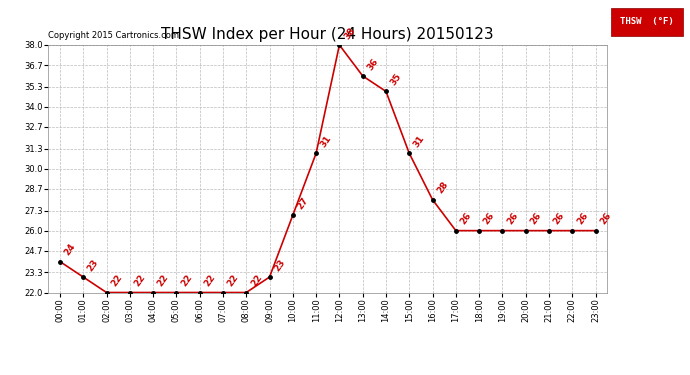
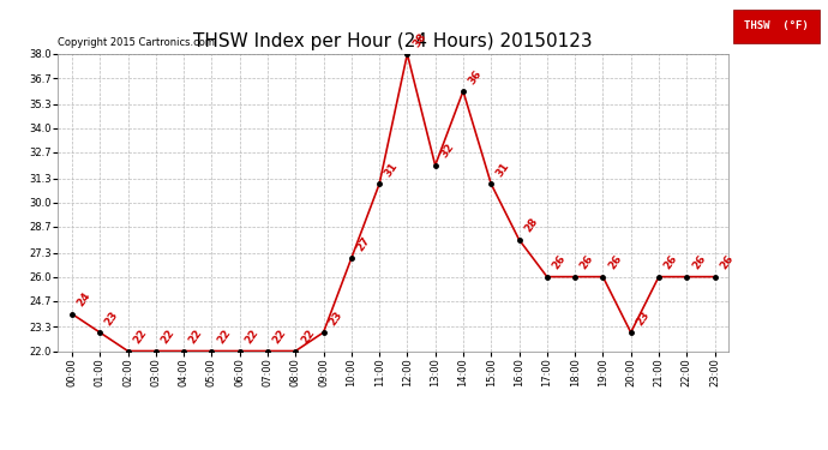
13:00: 36 -> 32
14:00: 35 -> 36
20:00: 26 -> 23
